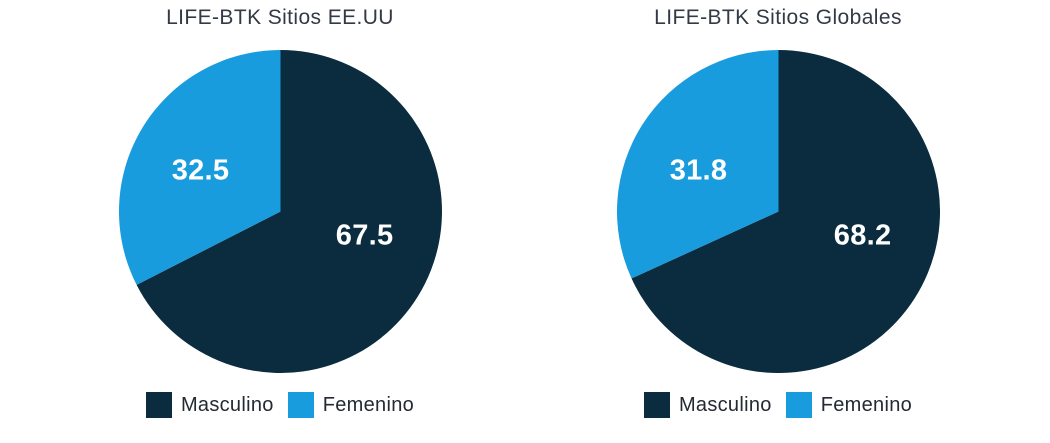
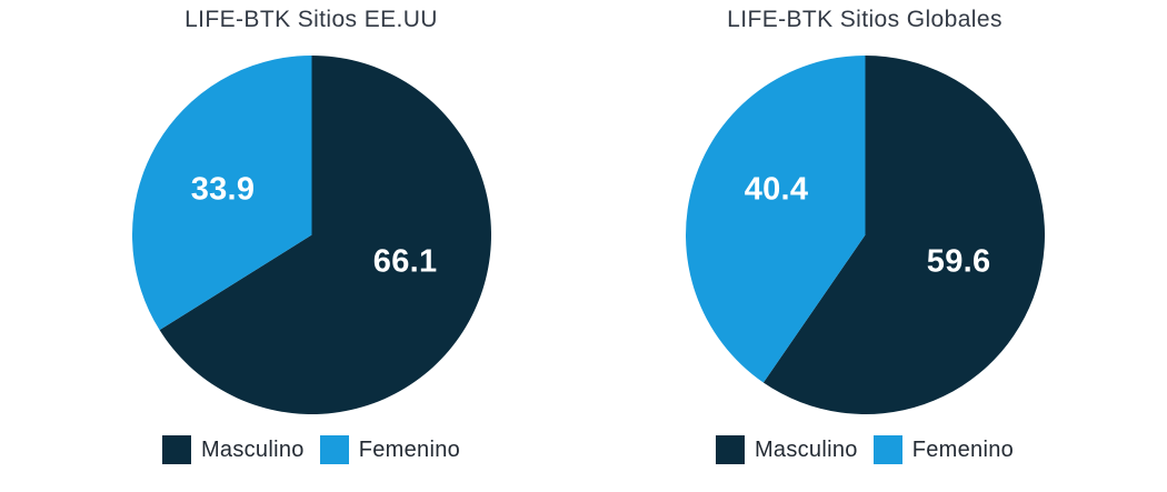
LIFE-BTK Sitios EE.UU/Masculino: 67.5 -> 66.1
LIFE-BTK Sitios EE.UU/Femenino: 32.5 -> 33.9
LIFE-BTK Sitios Globales/Masculino: 68.2 -> 59.6
LIFE-BTK Sitios Globales/Femenino: 31.8 -> 40.4
